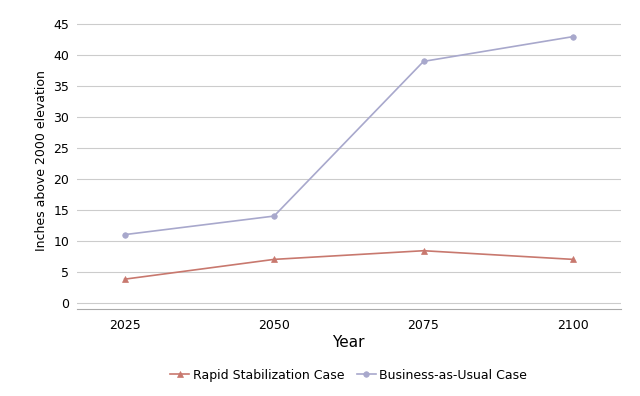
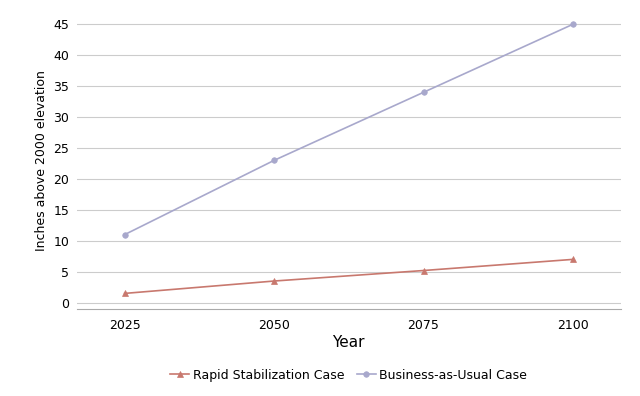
Rapid Stabilization Case/2025: 3.8 -> 1.5
Rapid Stabilization Case/2050: 7.0 -> 3.5
Business-as-Usual Case/2050: 14 -> 23
Rapid Stabilization Case/2075: 8.4 -> 5.2
Business-as-Usual Case/2075: 39 -> 34
Business-as-Usual Case/2100: 43 -> 45
